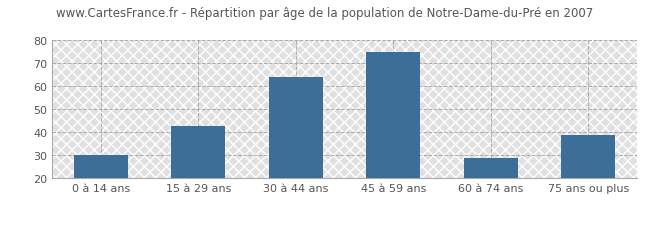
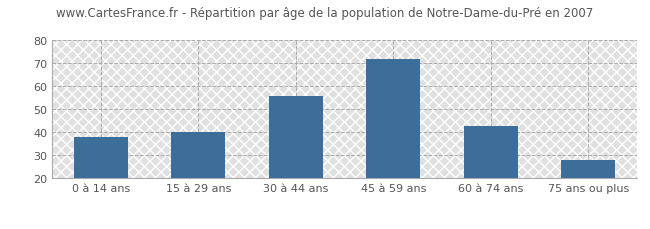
0 à 14 ans: 30 -> 38
15 à 29 ans: 43 -> 40
30 à 44 ans: 64 -> 56
45 à 59 ans: 75 -> 72
60 à 74 ans: 29 -> 43
75 ans ou plus: 39 -> 28
